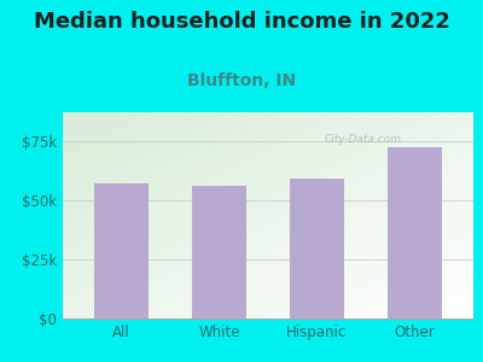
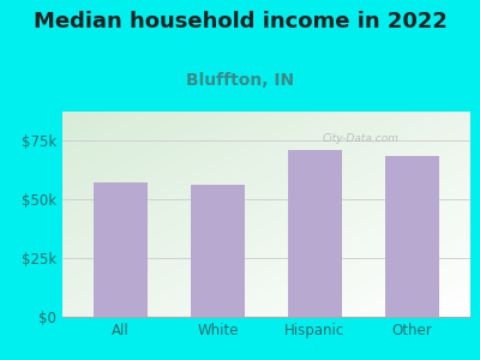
Hispanic: $59k -> $70k
Other: $72k -> $68k
